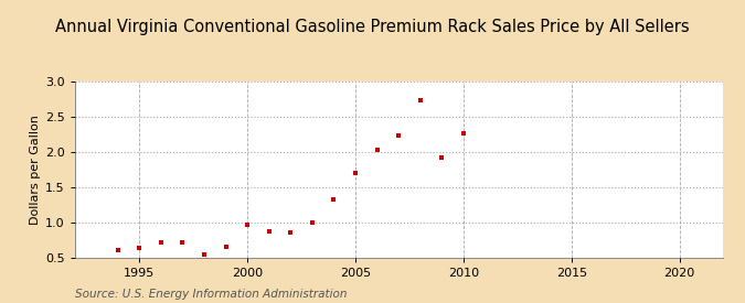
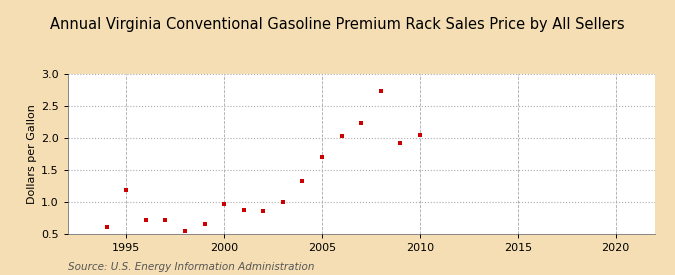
1995: 0.63 -> 1.18
2010: 2.27 -> 2.04
